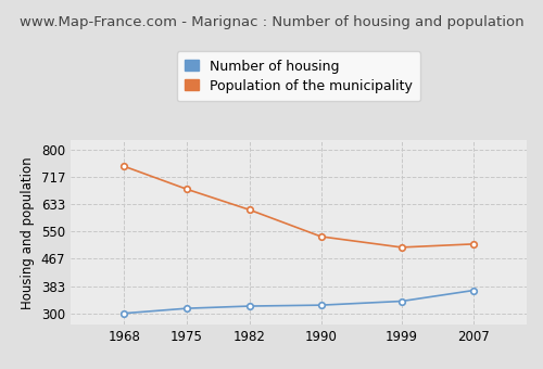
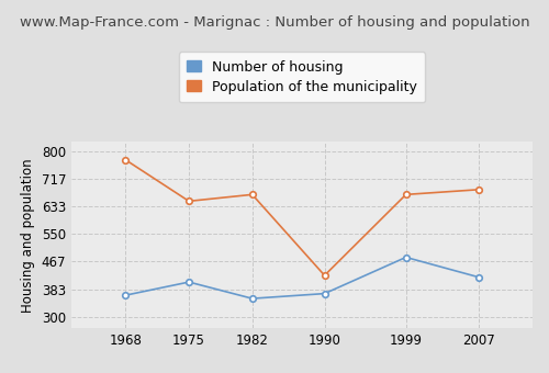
Number of housing/1968: 300 -> 365
Population of the municipality/1968: 750 -> 775
Number of housing/1975: 315 -> 405
Population of the municipality/1975: 680 -> 650
Number of housing/1982: 322 -> 355
Population of the municipality/1982: 617 -> 670
Number of housing/1990: 325 -> 370
Population of the municipality/1990: 535 -> 425
Number of housing/1999: 337 -> 480
Population of the municipality/1999: 502 -> 670
Number of housing/2007: 370 -> 420
Population of the municipality/2007: 512 -> 685
